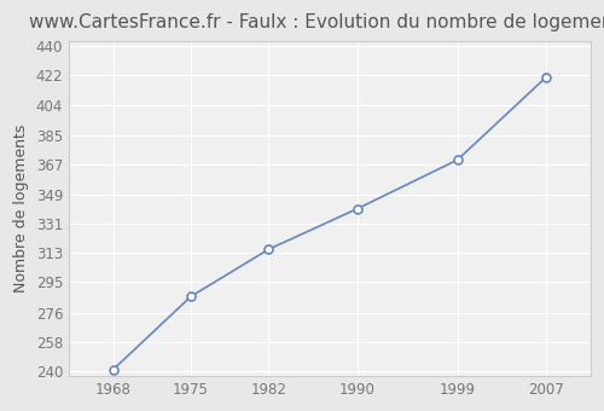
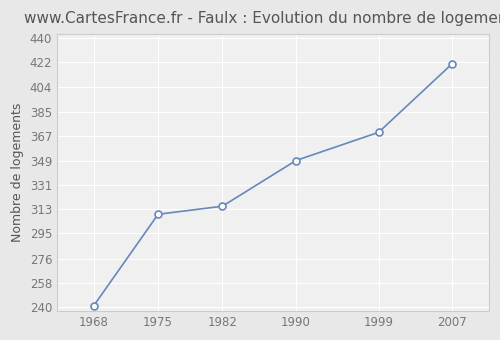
1975: 286 -> 309
1990: 340 -> 349
